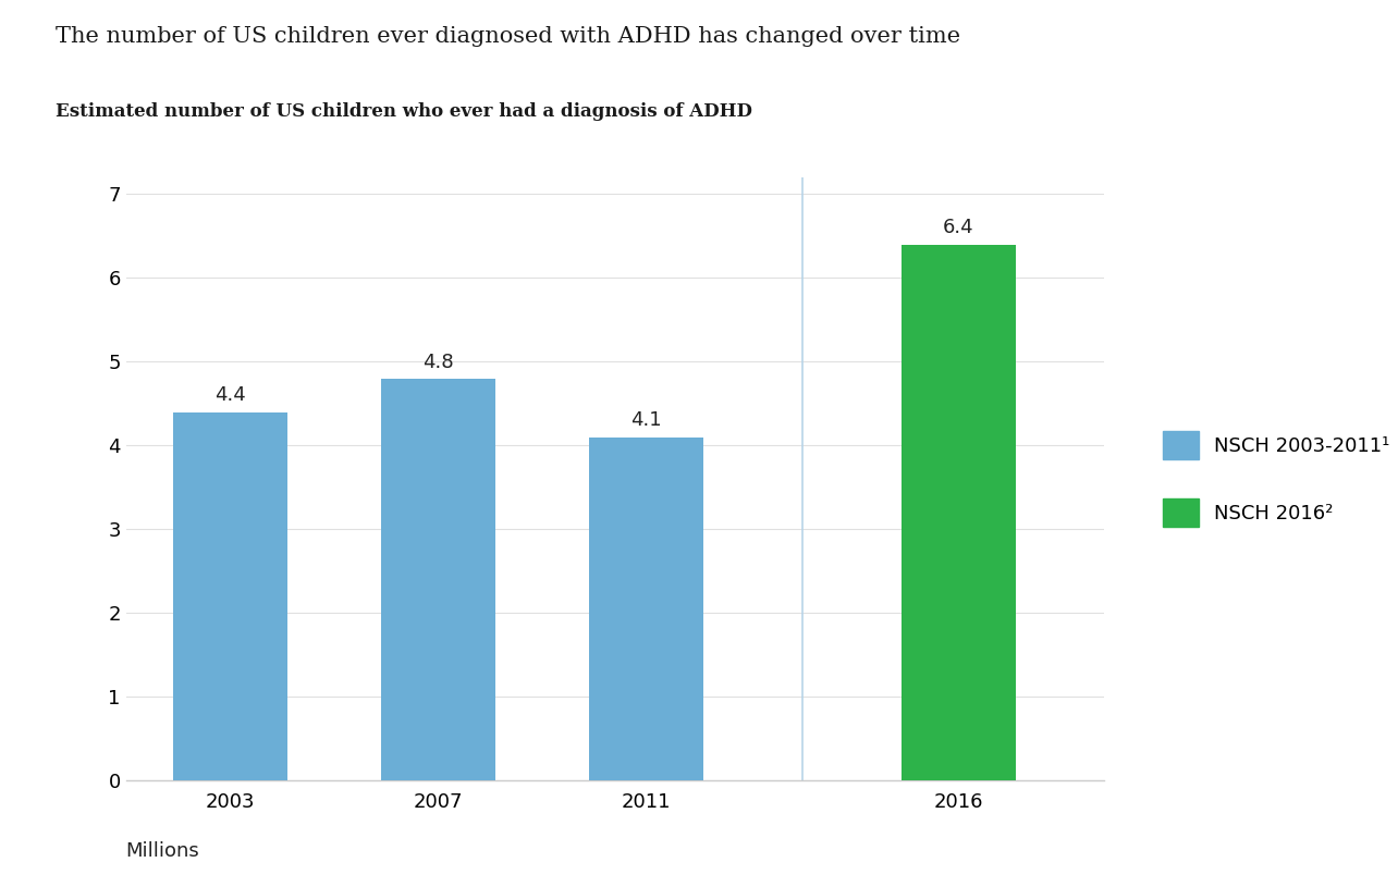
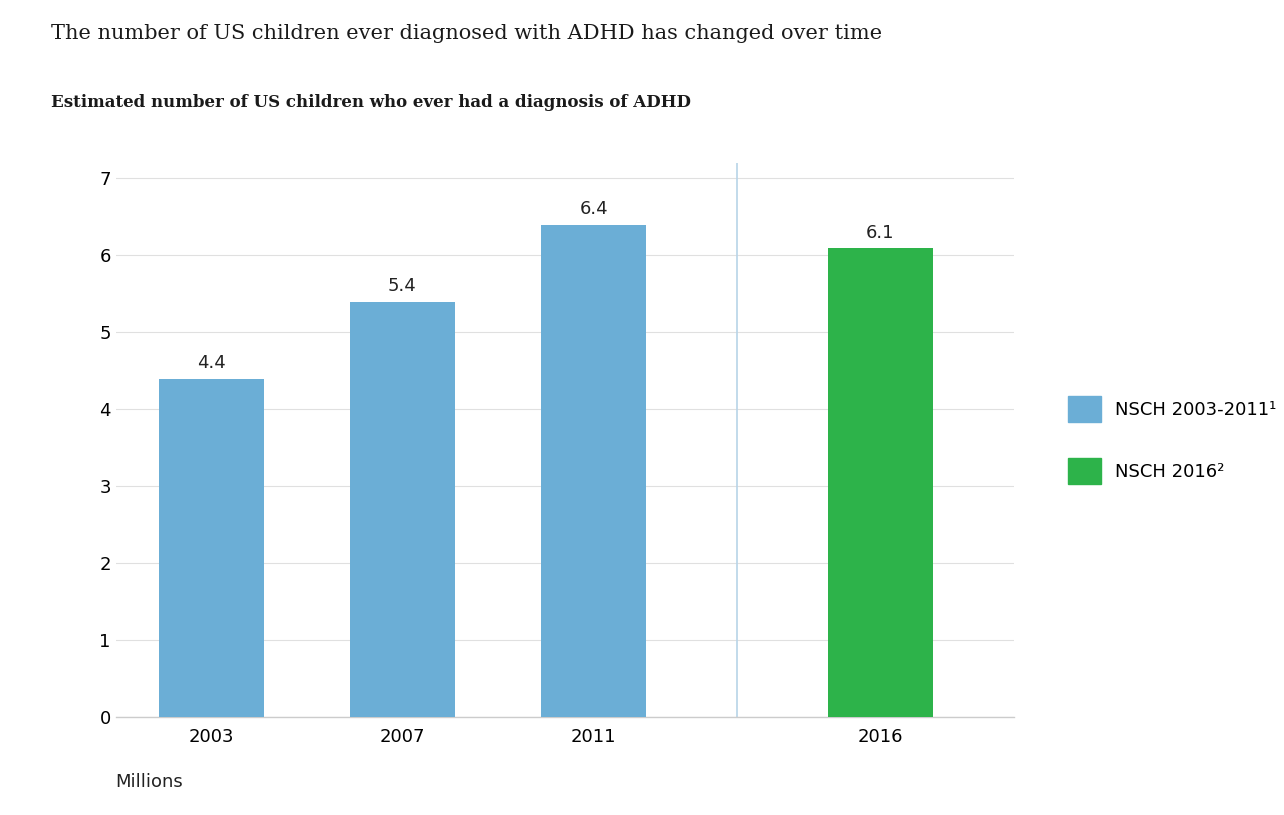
2007: 4.8 -> 5.4
2011: 4.1 -> 6.4
2016: 6.4 -> 6.1
